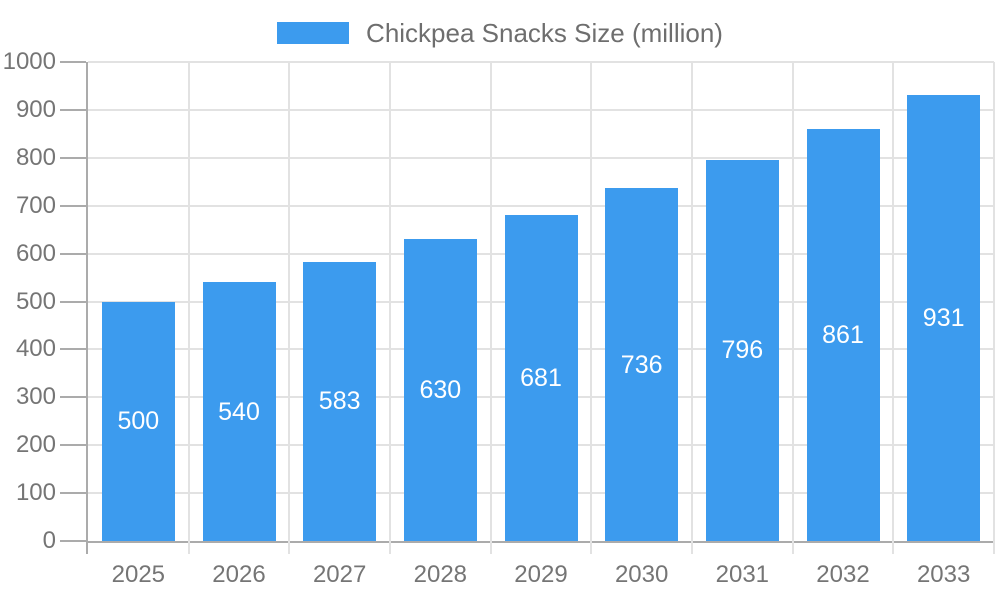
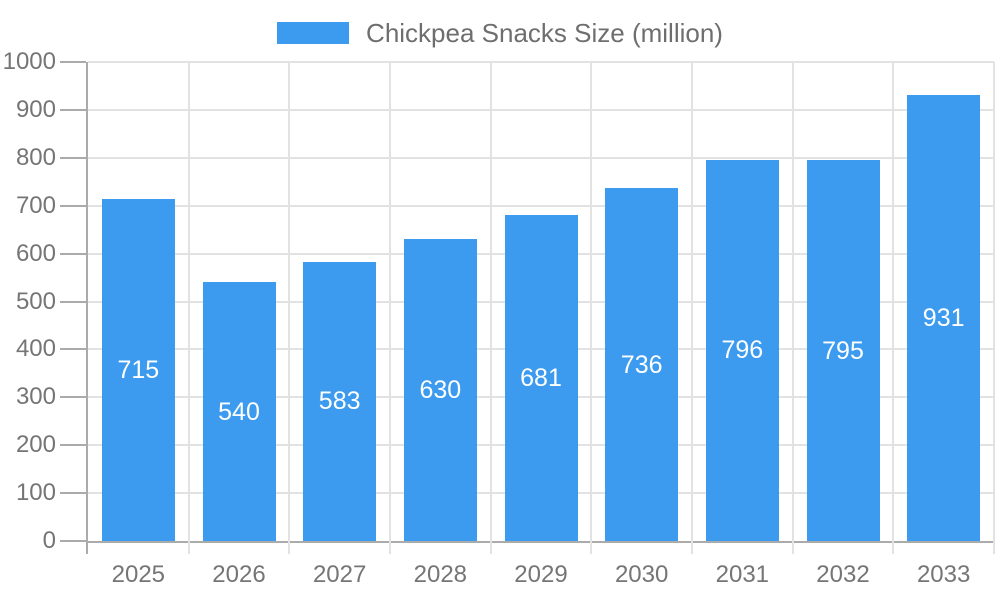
2025: 500 -> 715
2032: 861 -> 795
